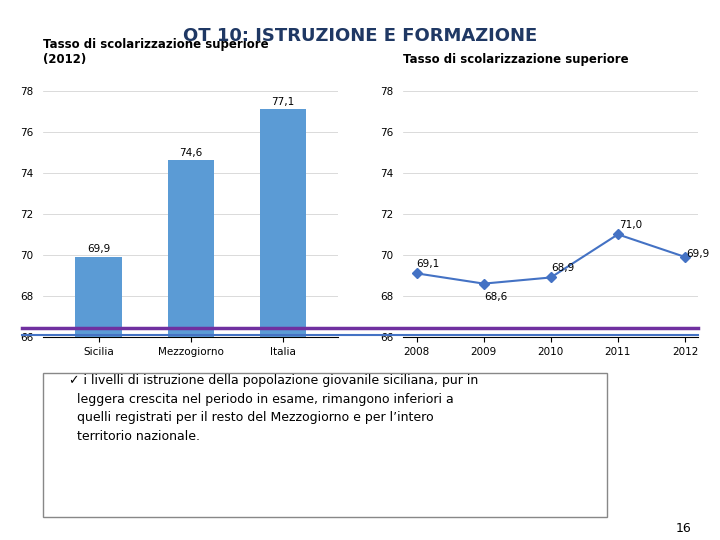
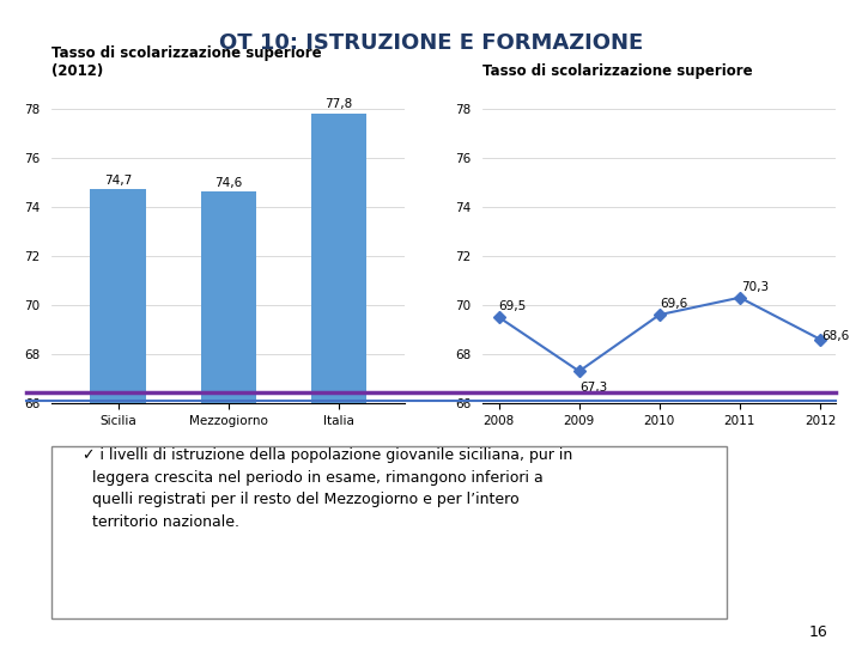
Tasso di scolarizzazione superiore (2012)/Sicilia: 69,9 -> 74,7
Tasso di scolarizzazione superiore (2012)/Italia: 77,1 -> 77,8
Tasso di scolarizzazione superiore/2008: 69,1 -> 69,5
Tasso di scolarizzazione superiore/2009: 68,6 -> 67,3
Tasso di scolarizzazione superiore/2010: 68,9 -> 69,6
Tasso di scolarizzazione superiore/2011: 71,0 -> 70,3
Tasso di scolarizzazione superiore/2012: 69,9 -> 68,6
